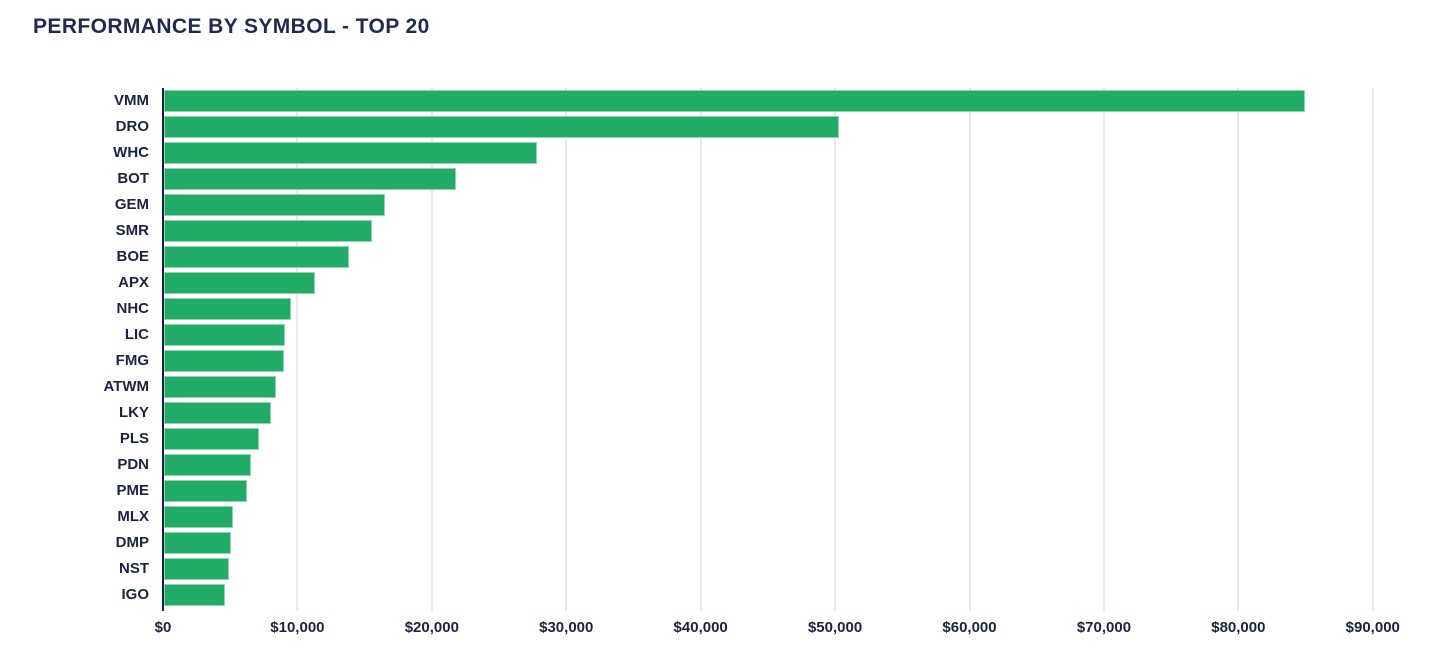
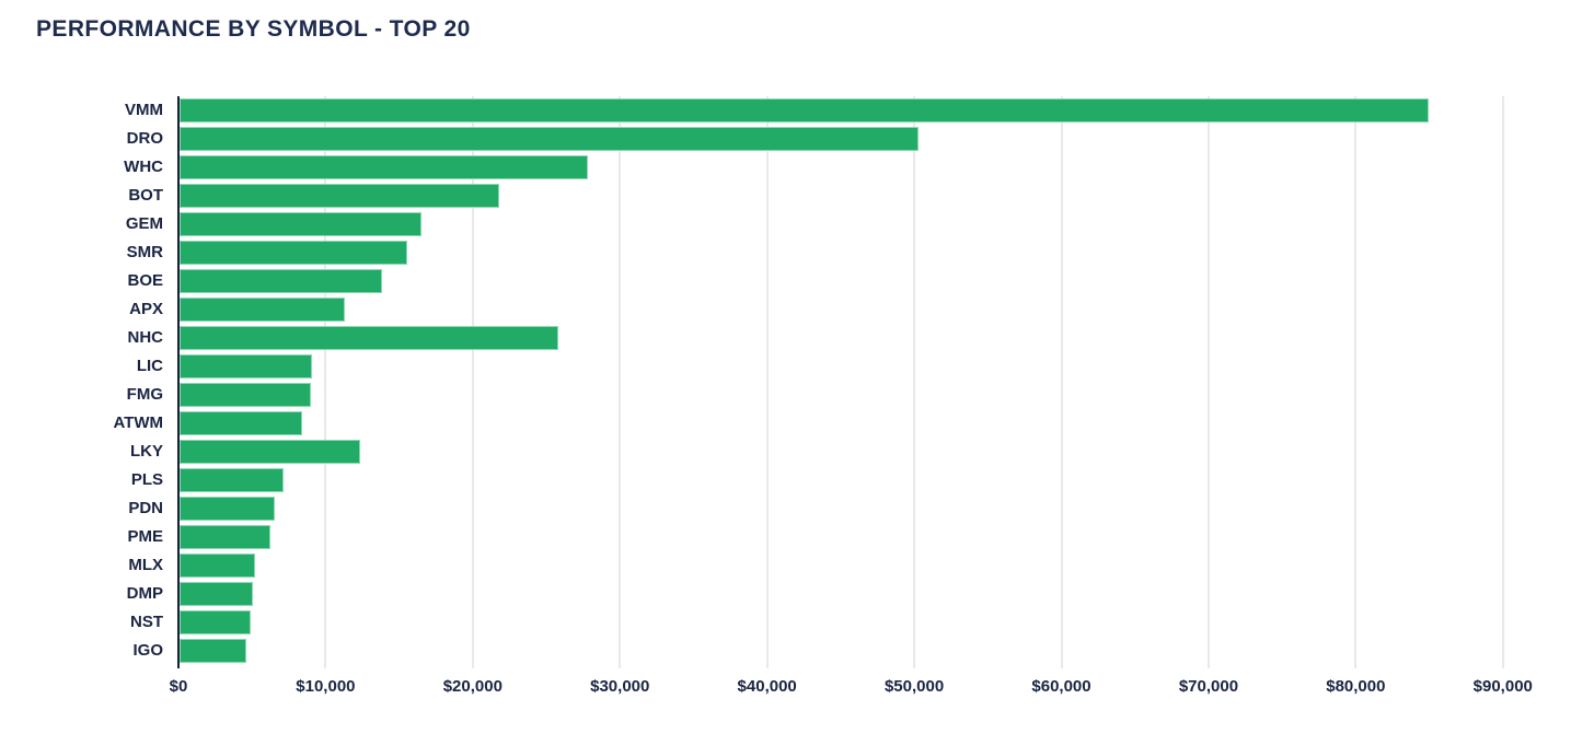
NHC: $9300 -> $25600
LKY: $7800 -> $12100
